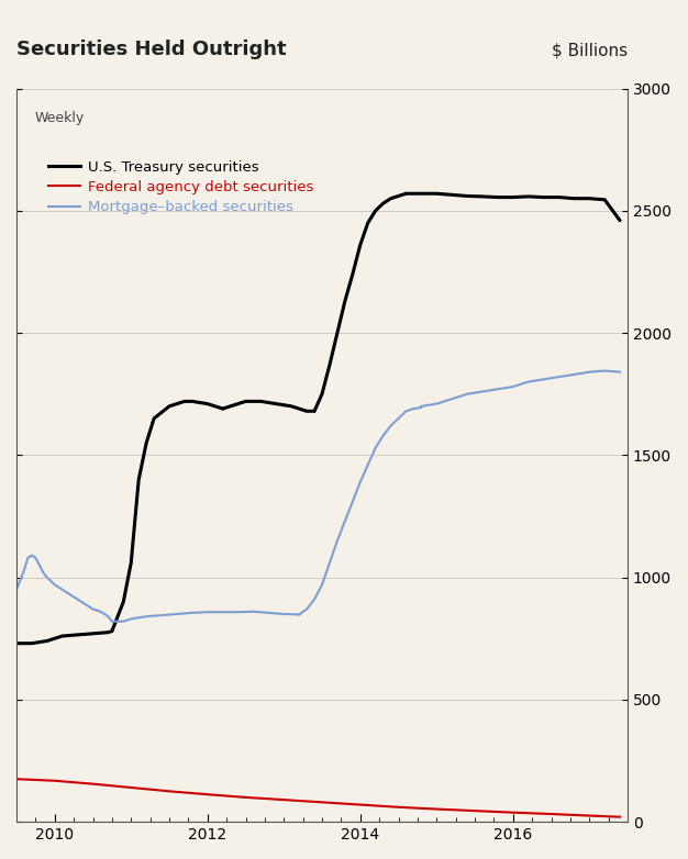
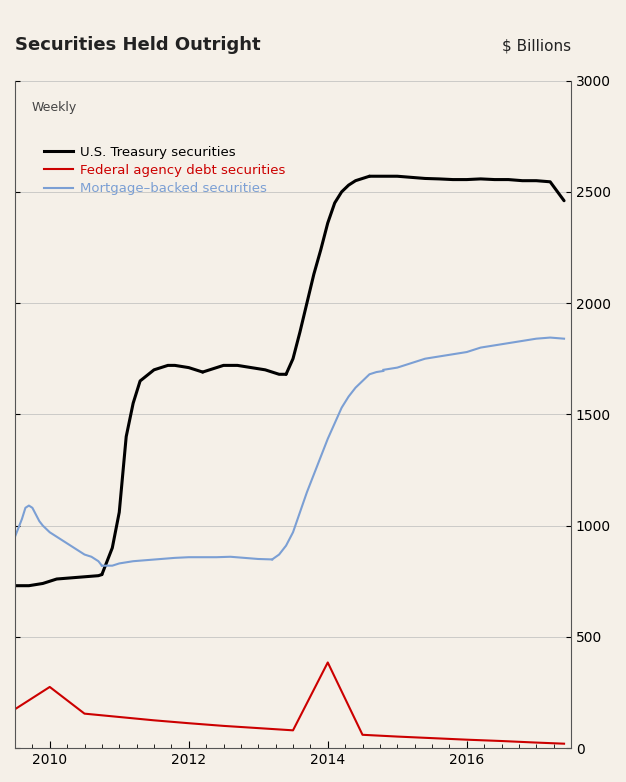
Federal agency debt securities/2010: 168 -> 275
Federal agency debt securities/2014: 70 -> 385
